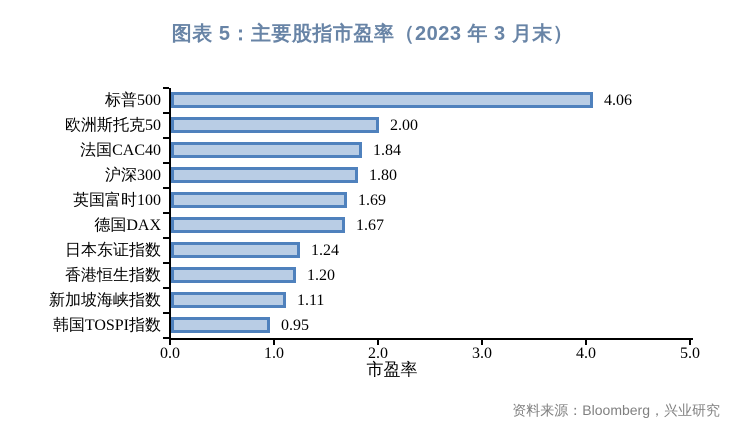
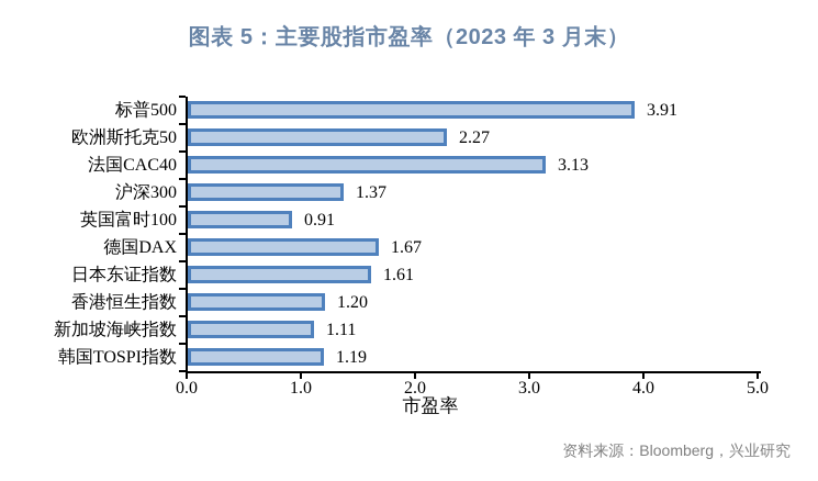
标普500: 4.06 -> 3.91
欧洲斯托克50: 2.00 -> 2.27
法国CAC40: 1.84 -> 3.13
沪深300: 1.80 -> 1.37
英国富时100: 1.69 -> 0.91
日本东证指数: 1.24 -> 1.61
韩国TOSPI指数: 0.95 -> 1.19
